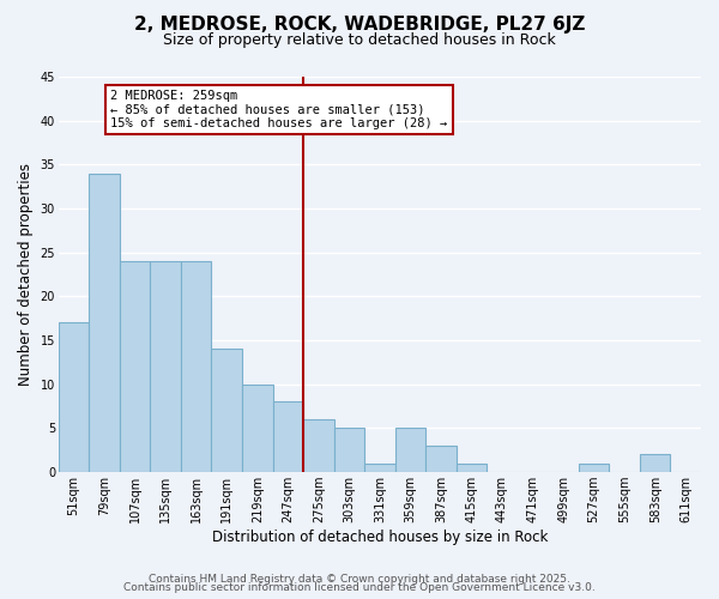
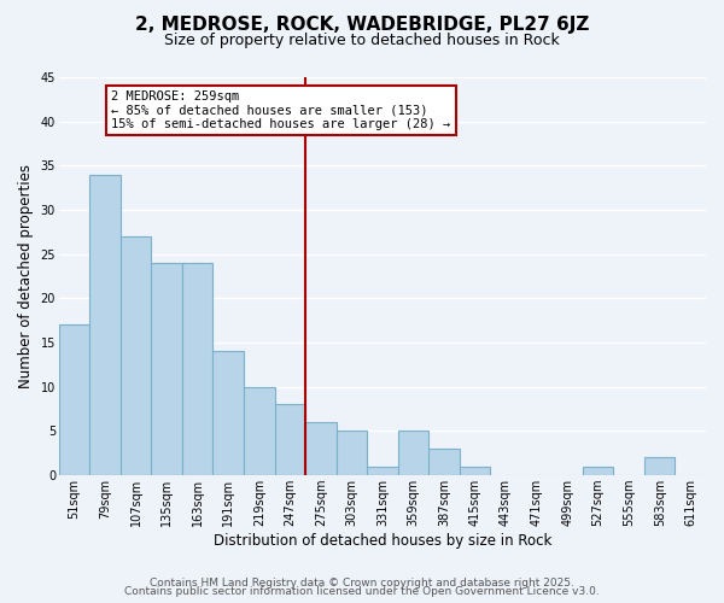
107sqm: 24 -> 27
